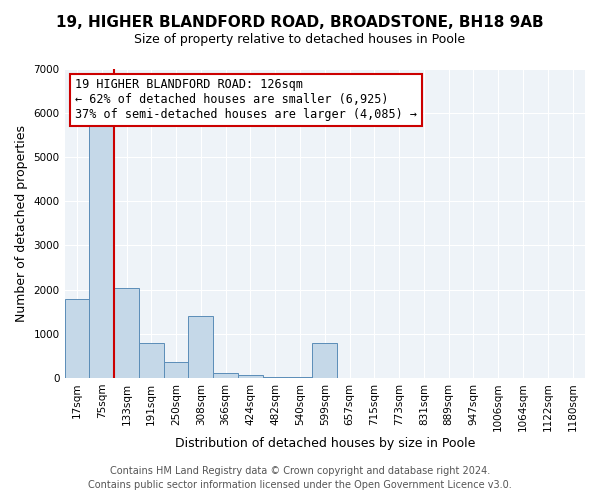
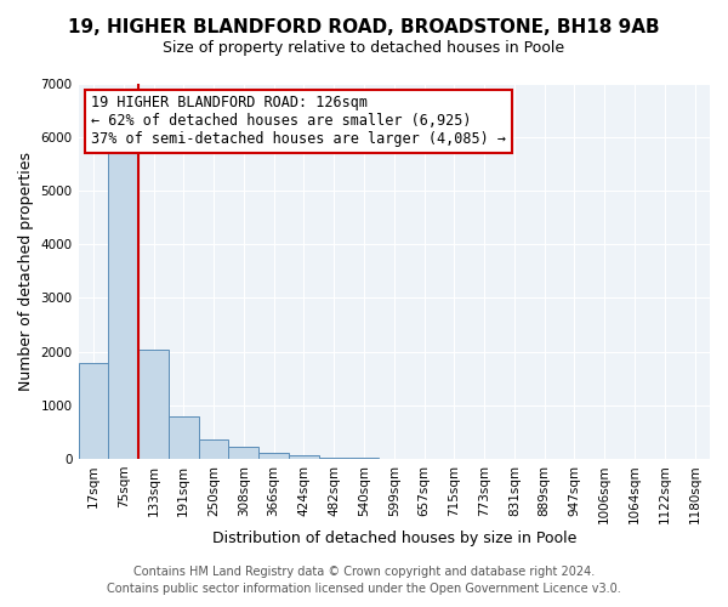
308sqm: 1400 -> 220
599sqm: 800 -> 0
